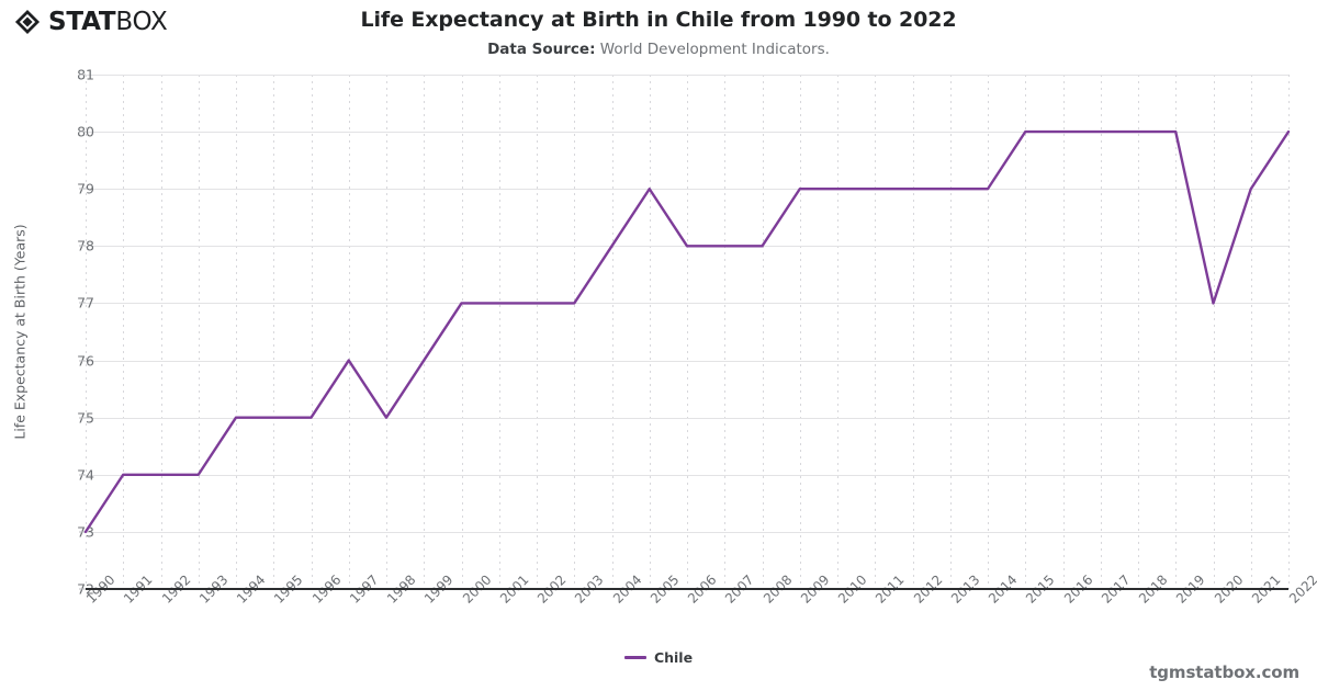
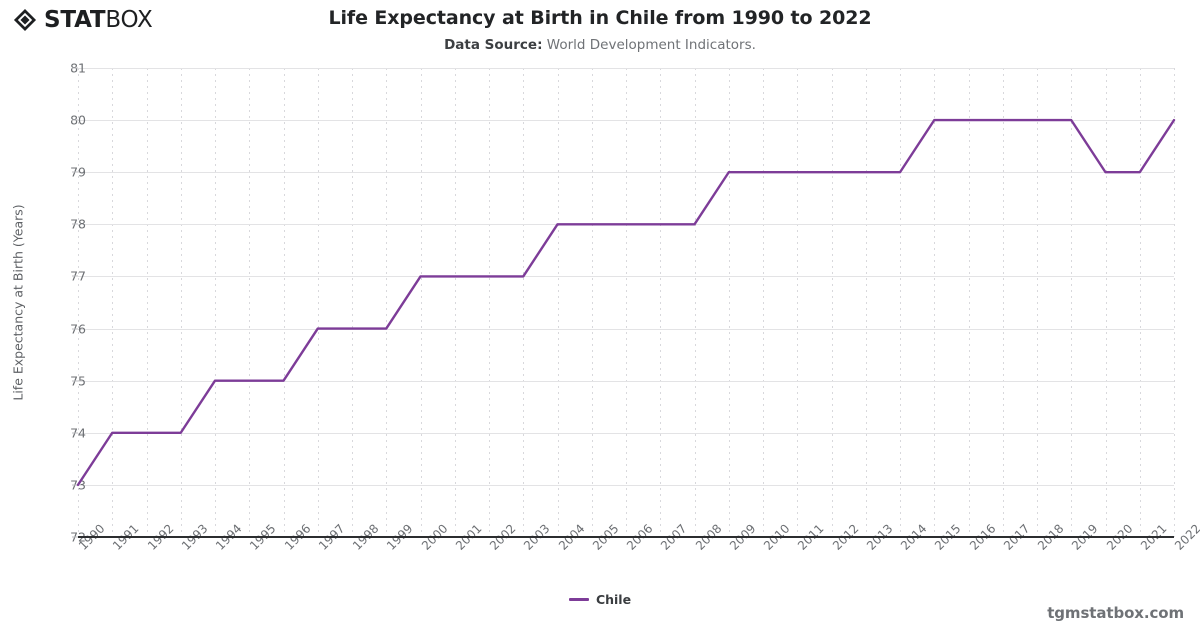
1998: 75 -> 76
2005: 79 -> 78
2020: 77 -> 79
